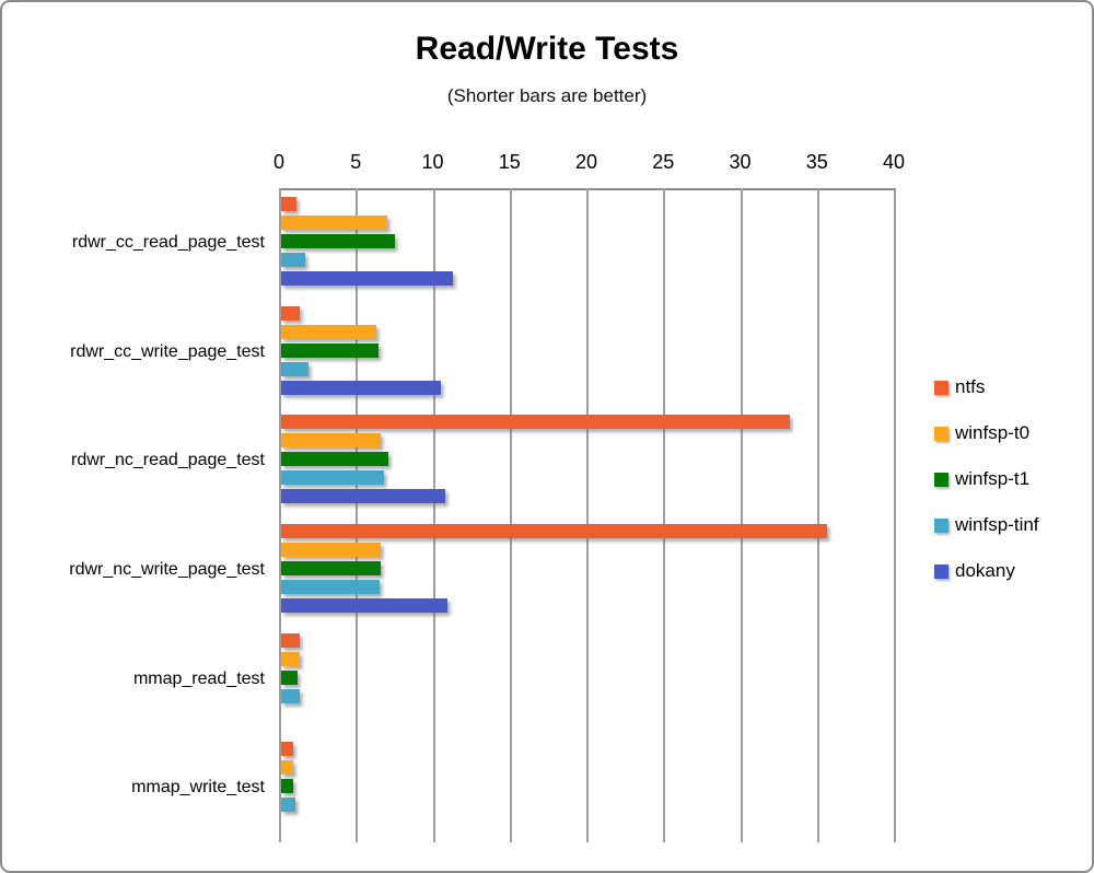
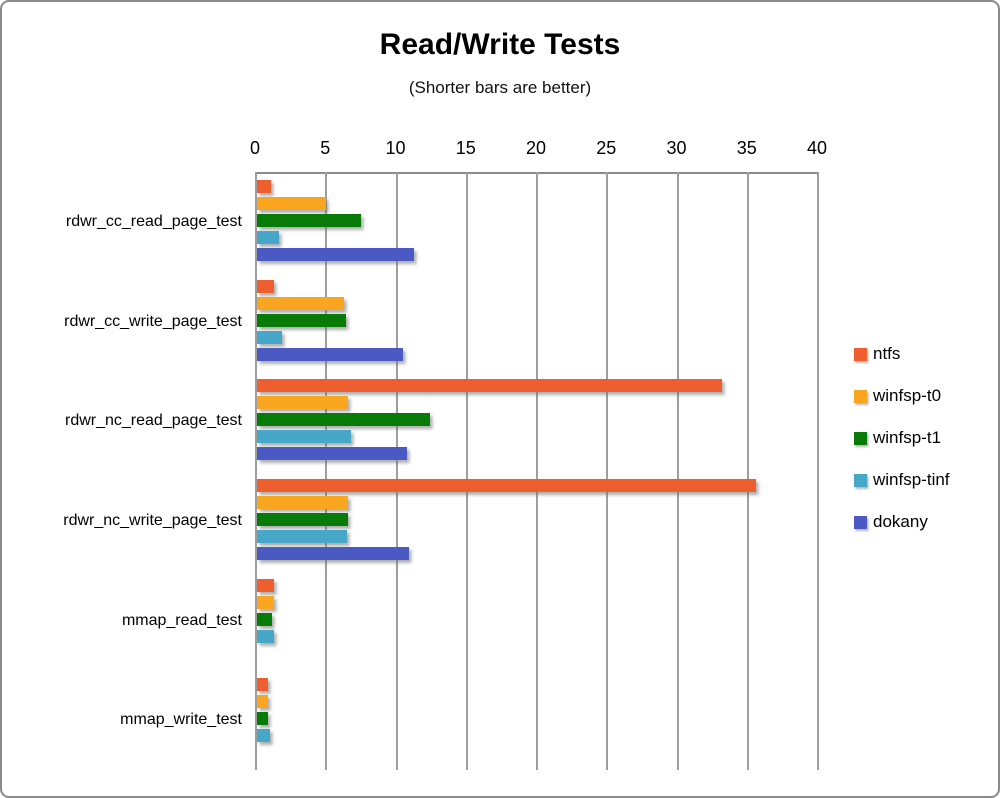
winfsp-t0/rdwr_cc_read_page_test: 6.9 -> 4.9
winfsp-t1/rdwr_nc_read_page_test: 7.0 -> 12.3
